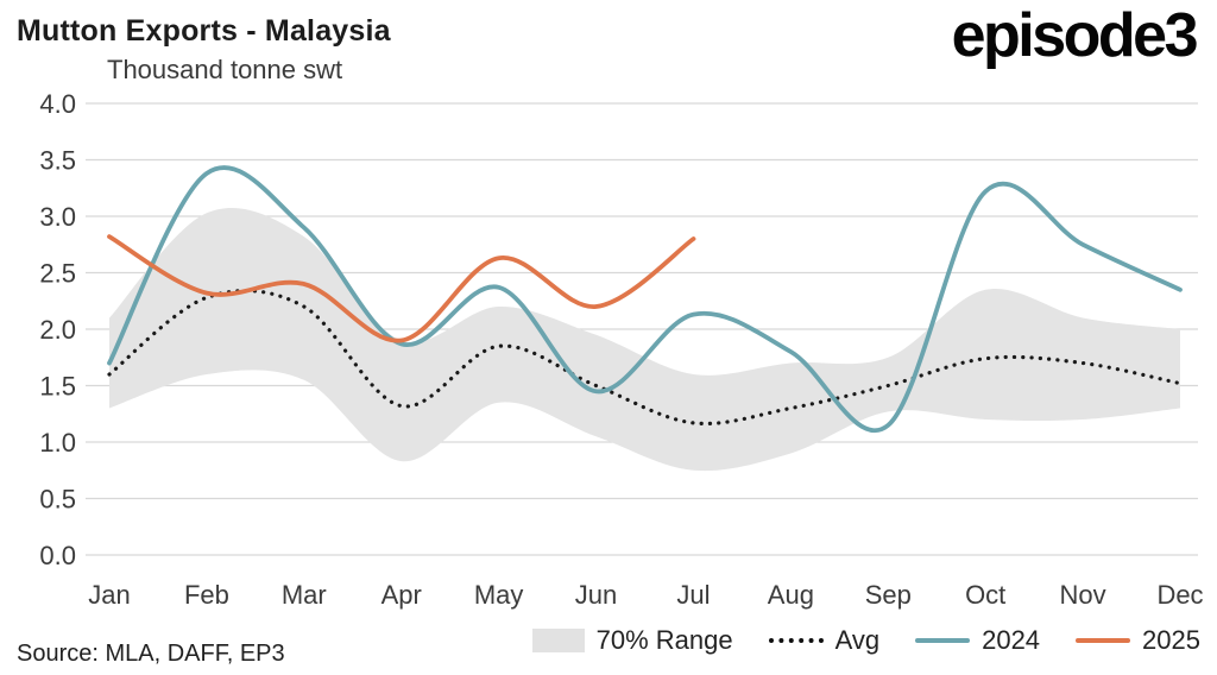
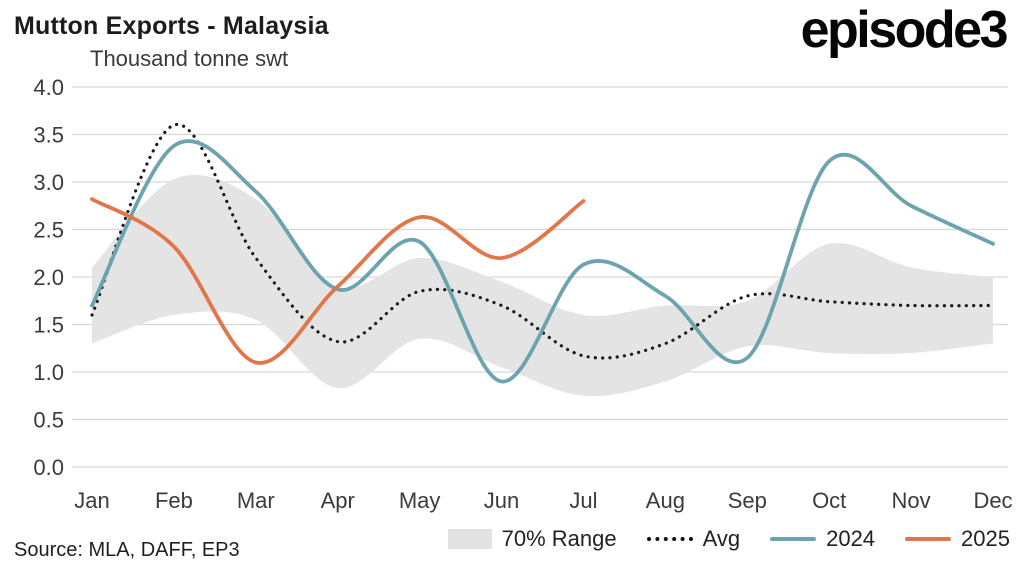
Avg/Feb: 2.3 -> 3.6
2025/Mar: 2.4 -> 1.1
Avg/Jun: 1.5 -> 1.7
2024/Jun: 1.4 -> 0.9
Avg/Sep: 1.5 -> 1.8
Avg/Dec: 1.5 -> 1.7
